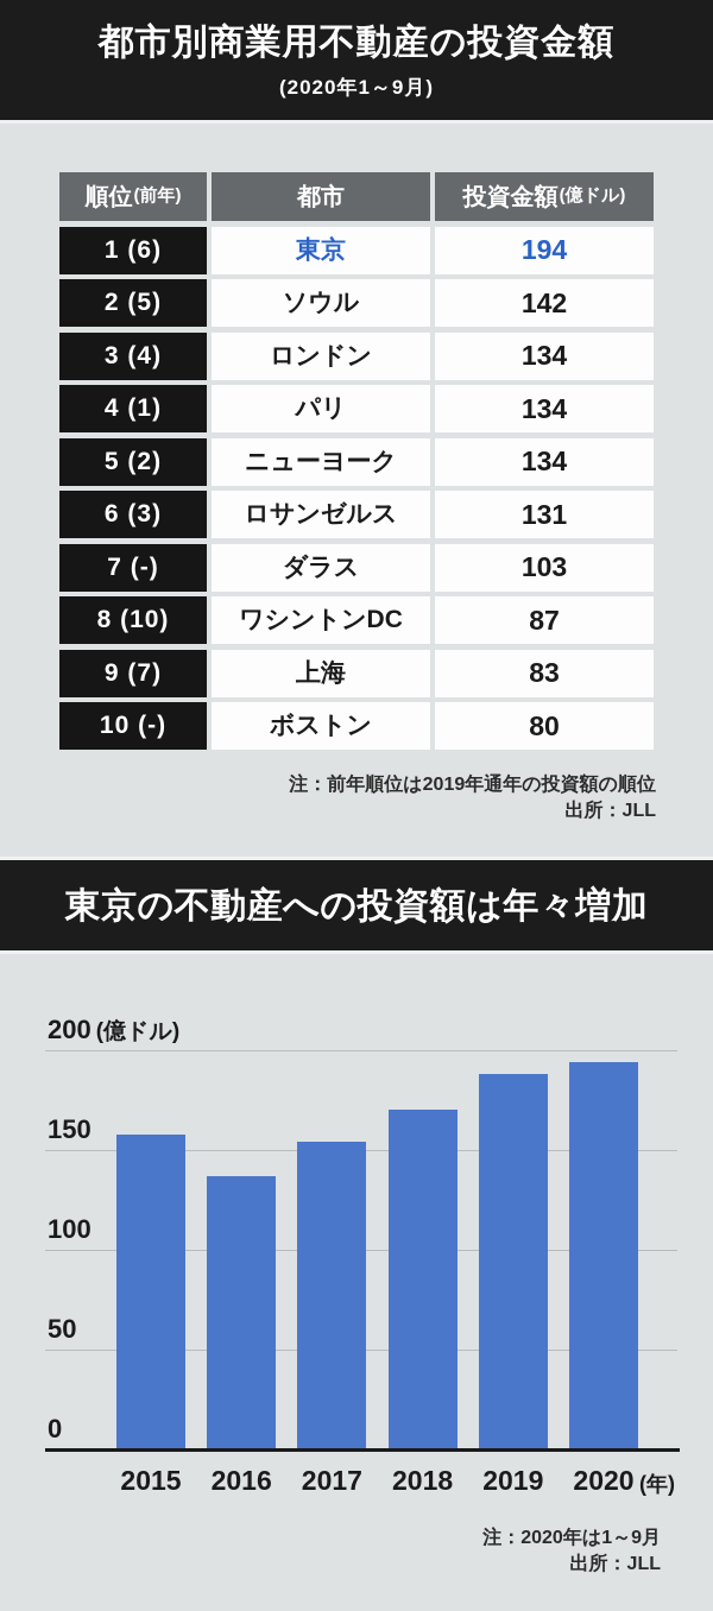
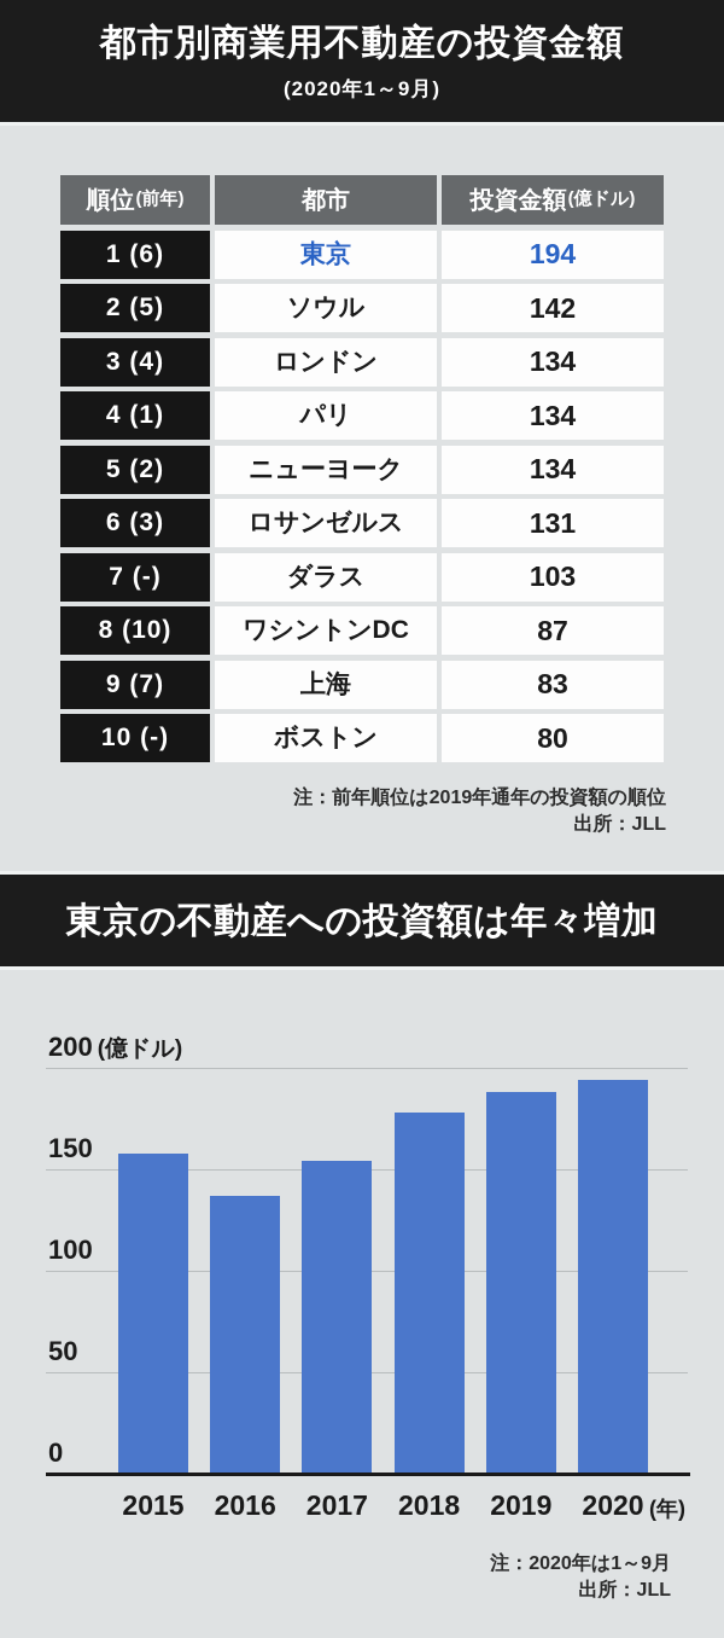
2018: 170 -> 178
